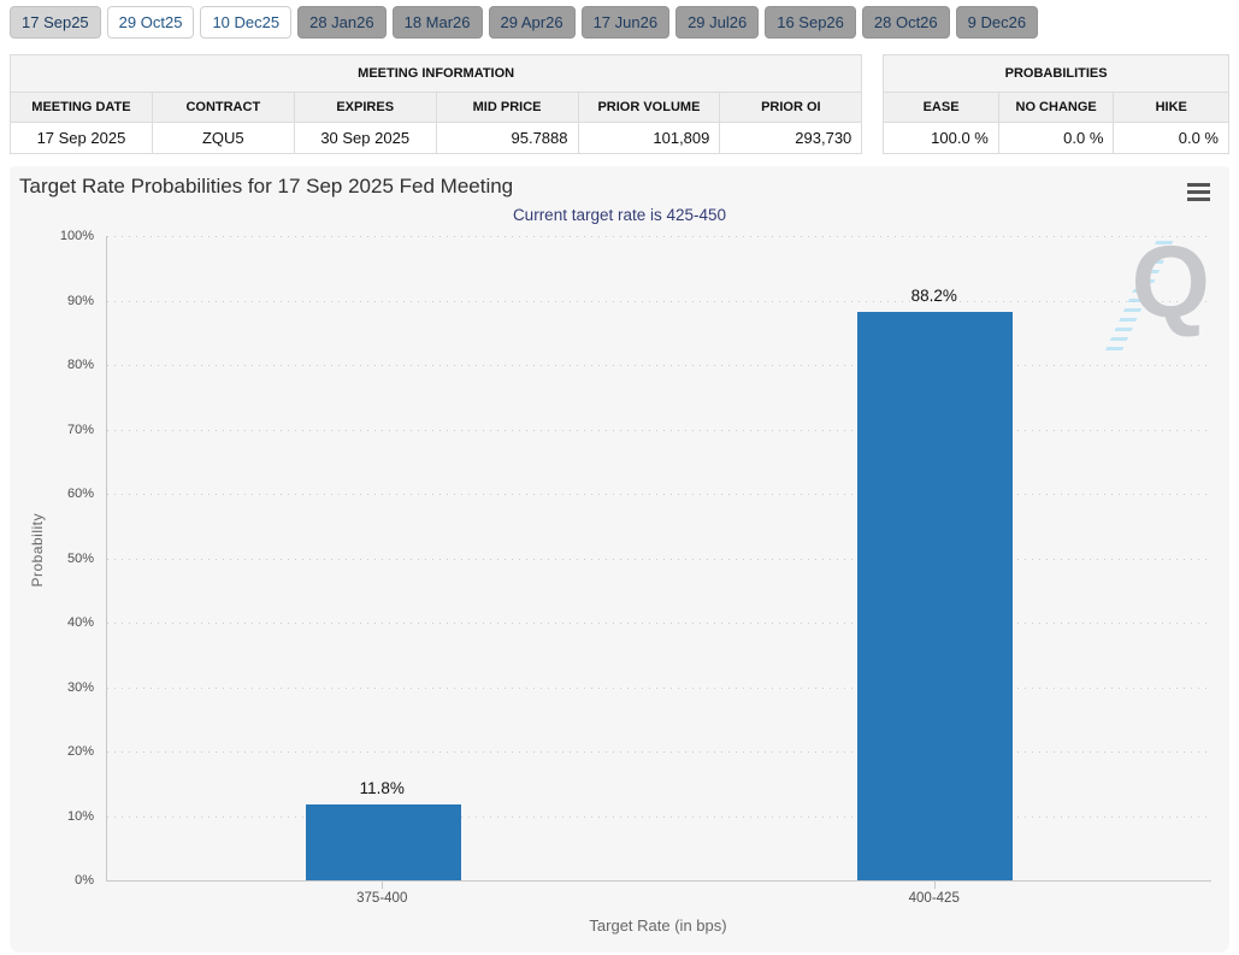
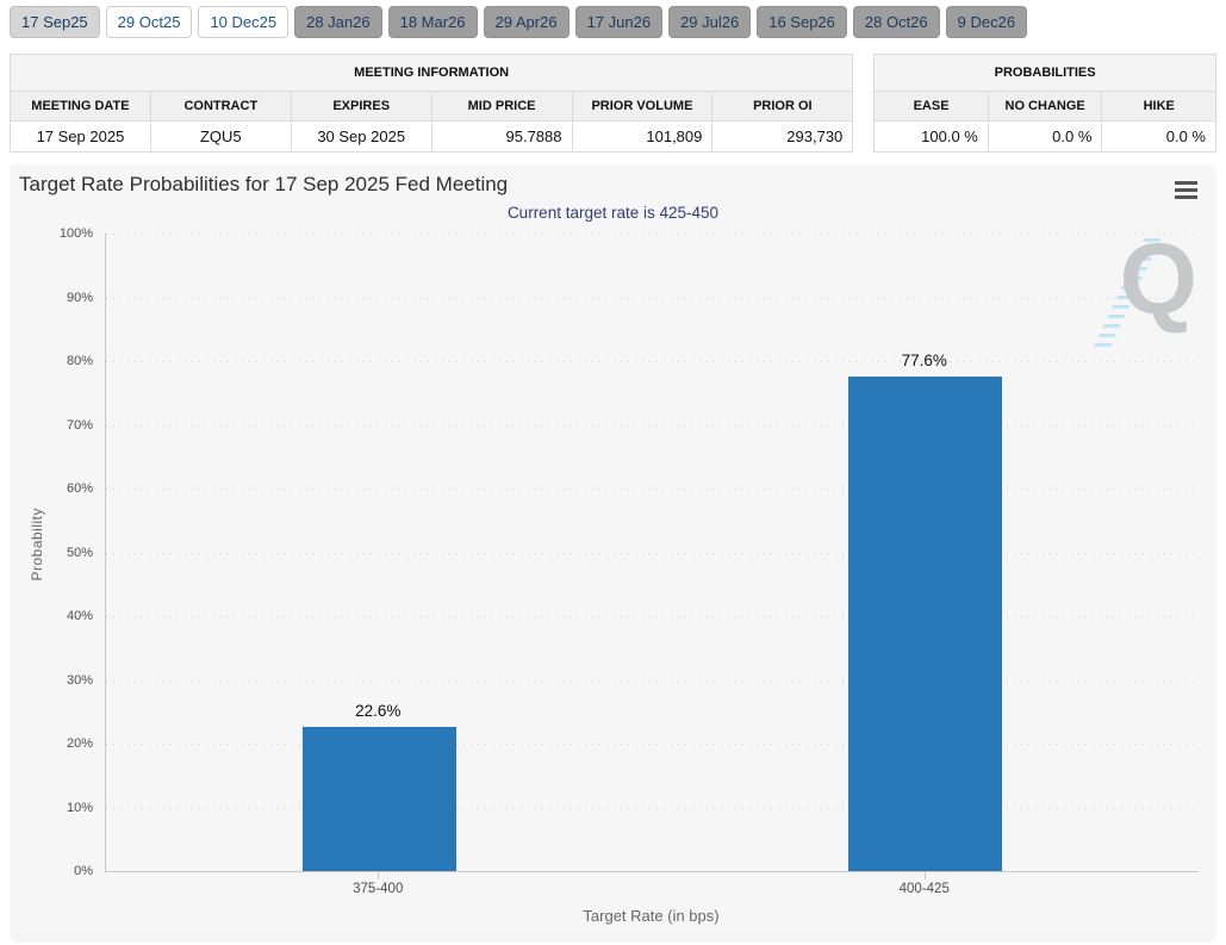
375-400: 11.8% -> 22.6%
400-425: 88.2% -> 77.6%
